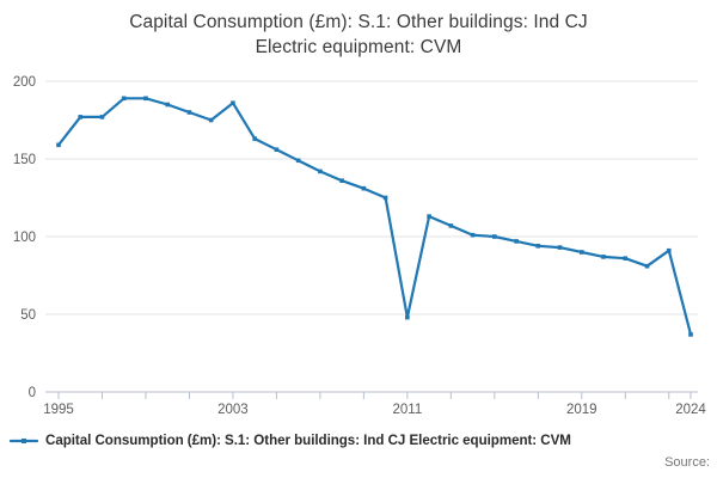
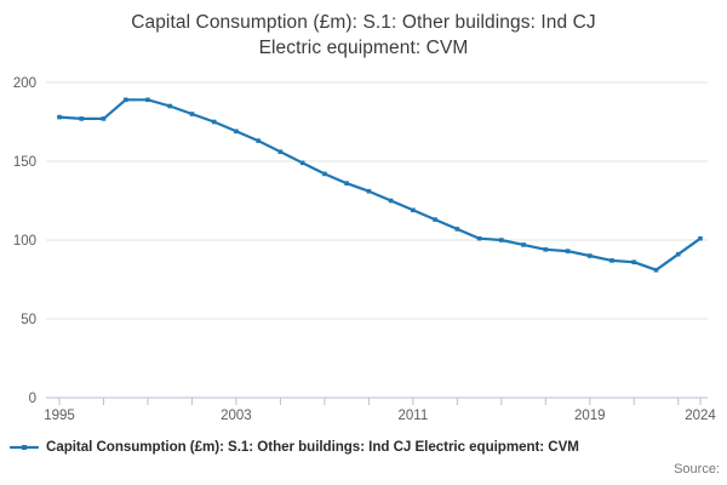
1995: 159 -> 178
2003: 186 -> 169
2011: 48 -> 119
2024: 37 -> 101
